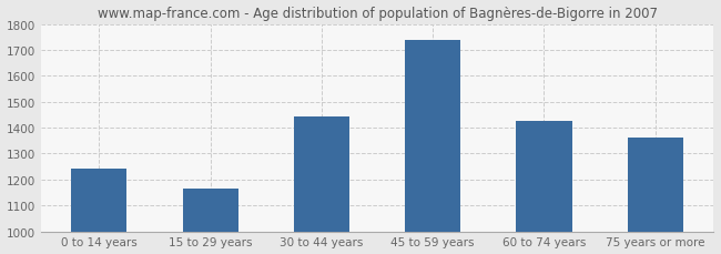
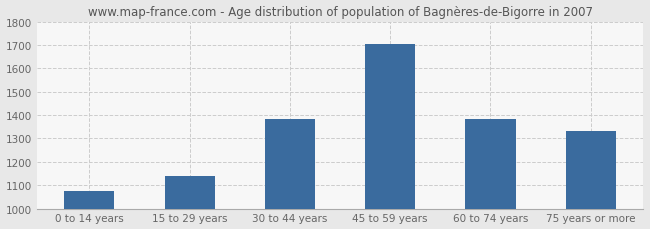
0 to 14 years: 1240 -> 1075
15 to 29 years: 1165 -> 1140
30 to 44 years: 1445 -> 1385
45 to 59 years: 1740 -> 1705
60 to 74 years: 1425 -> 1385
75 years or more: 1360 -> 1330
